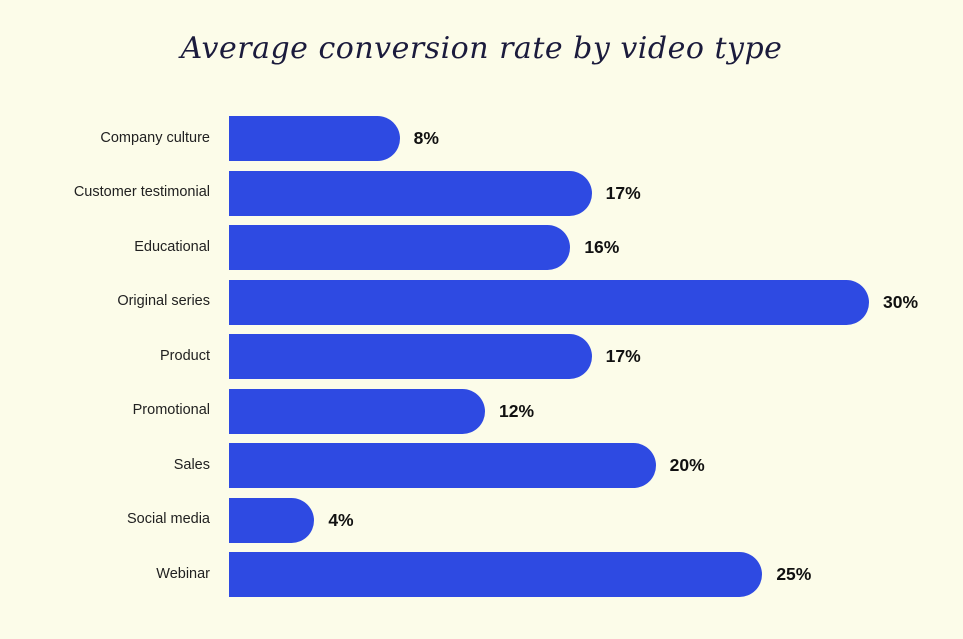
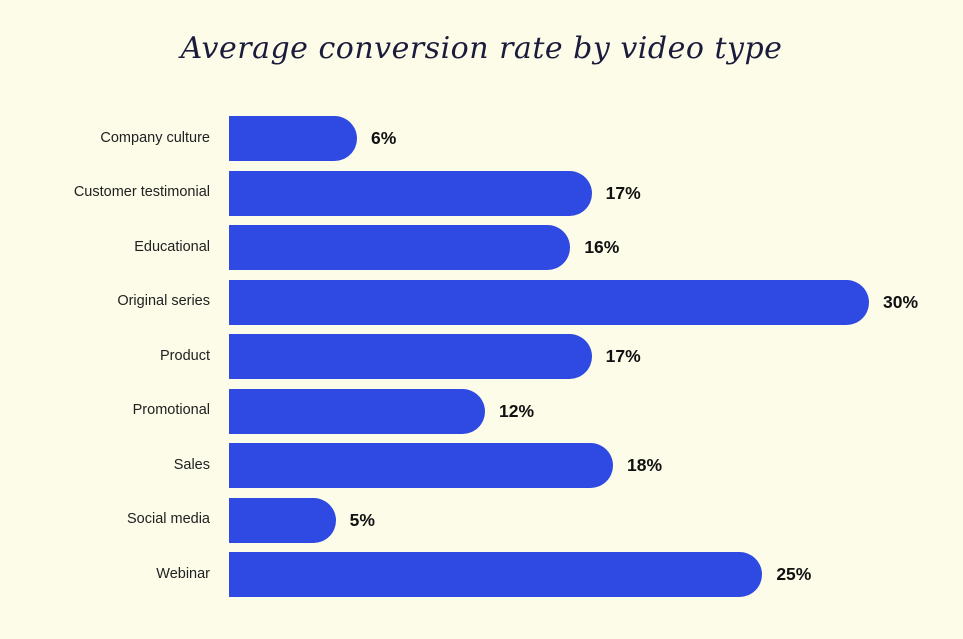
Company culture: 8% -> 6%
Sales: 20% -> 18%
Social media: 4% -> 5%
